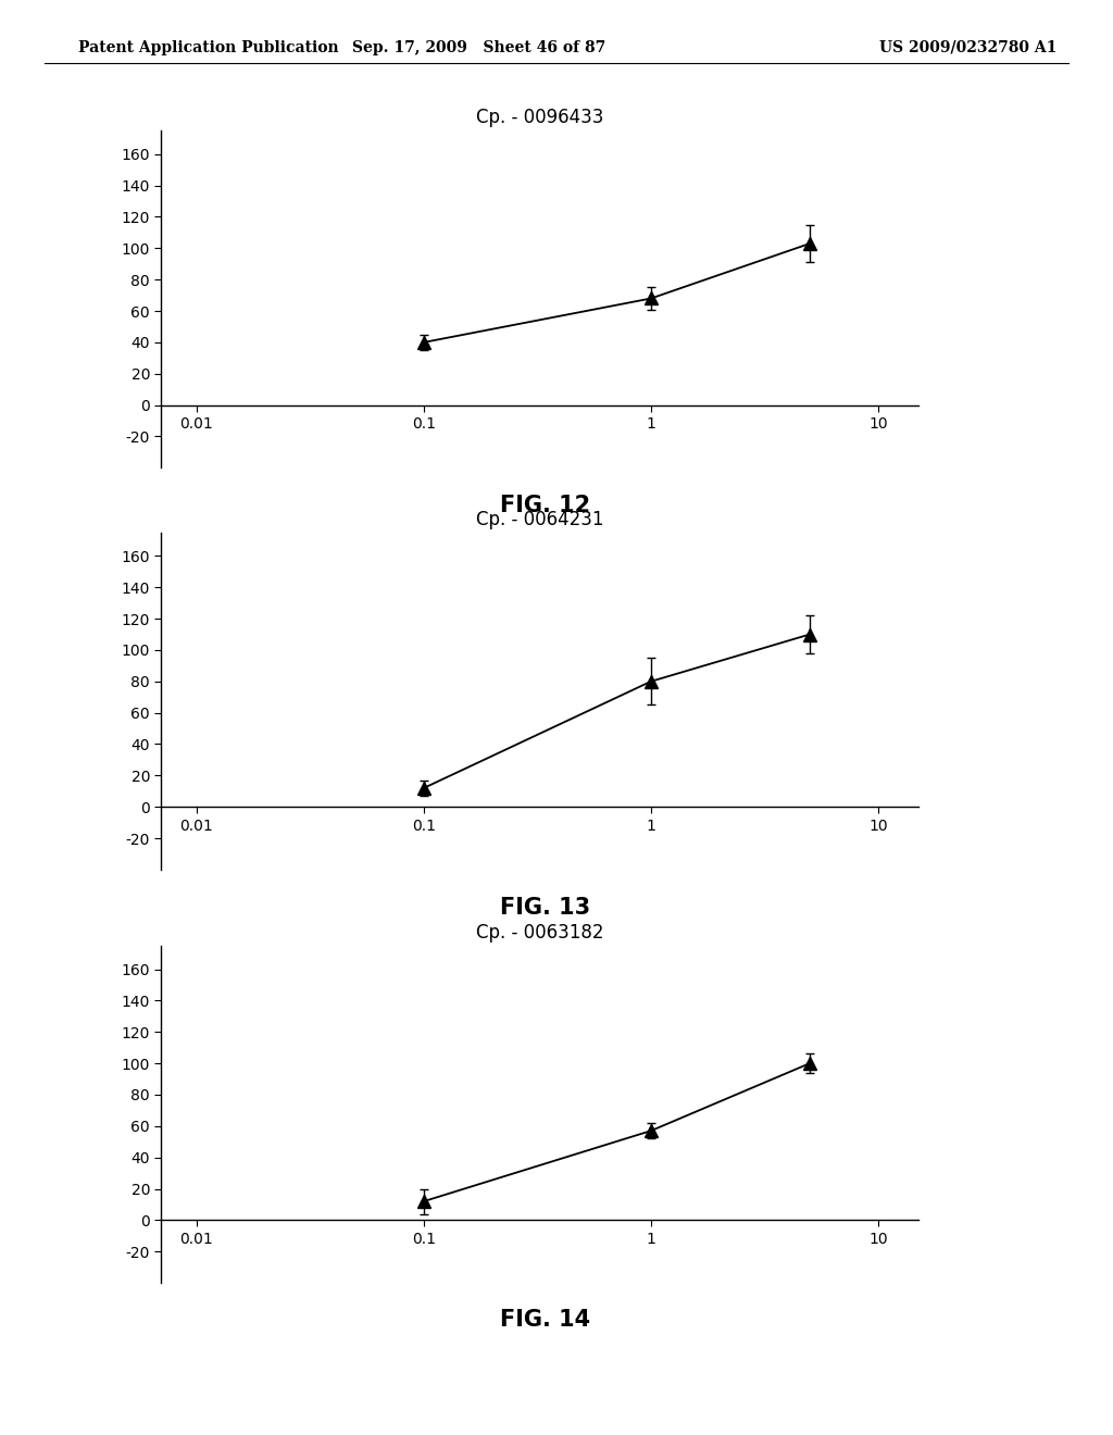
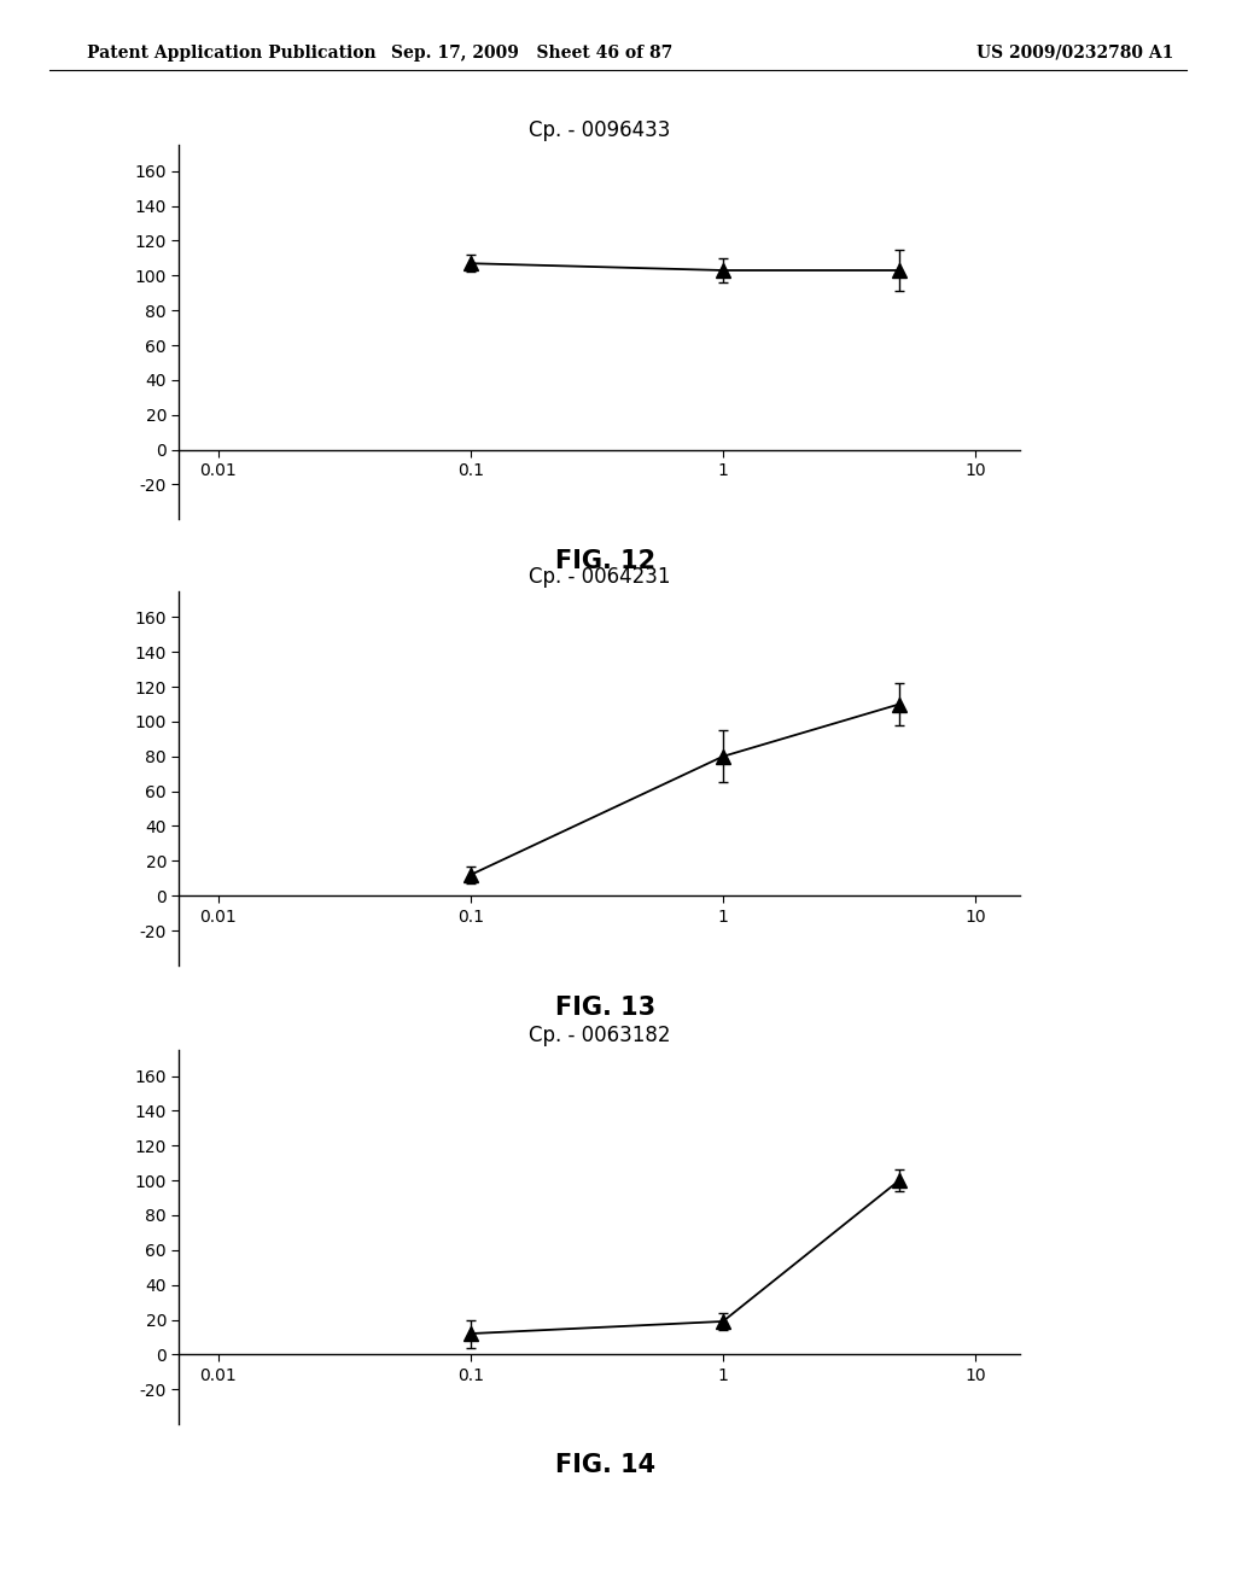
Cp. - 0096433/0.1: 40 -> 107
Cp. - 0096433/1: 68 -> 103
Cp. - 0063182/1: 57 -> 19
